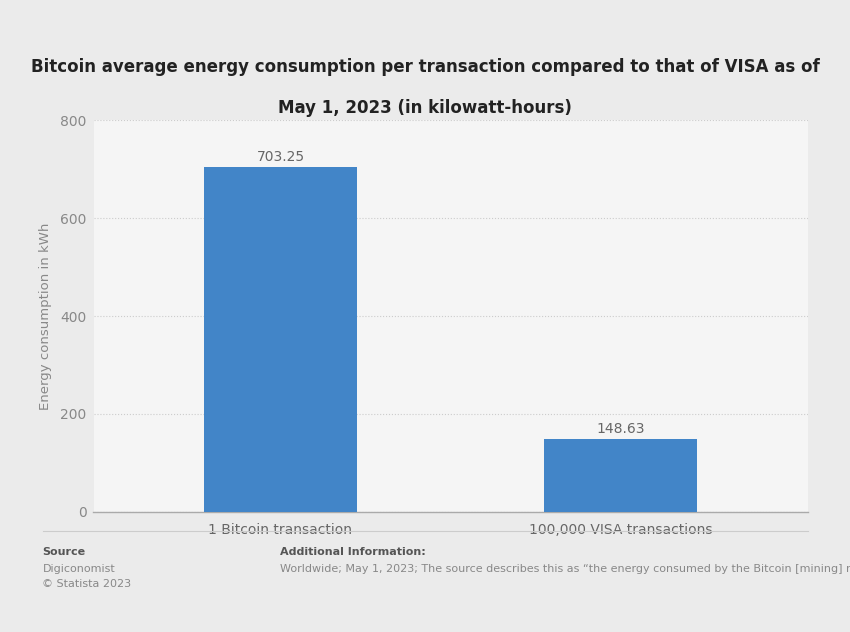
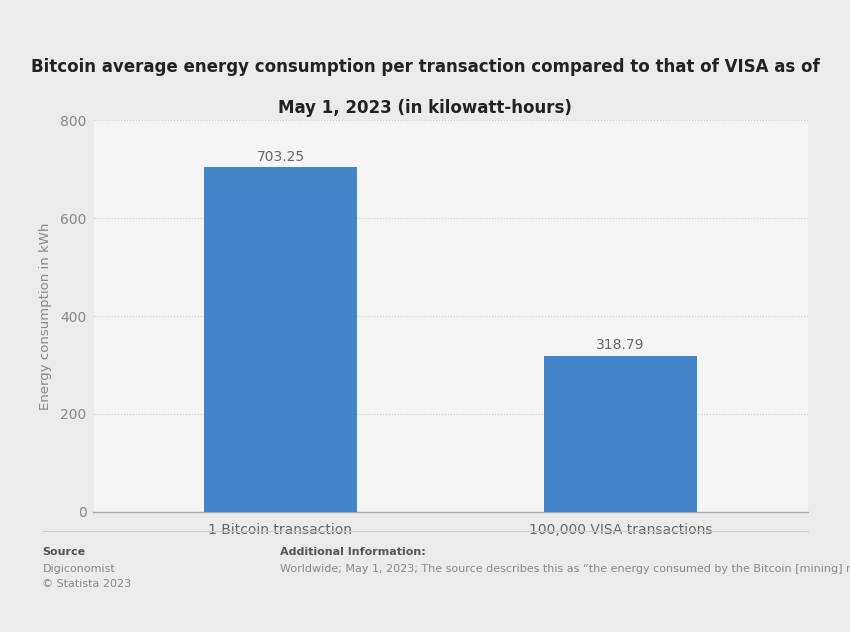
100,000 VISA transactions: 148.63 -> 318.79
